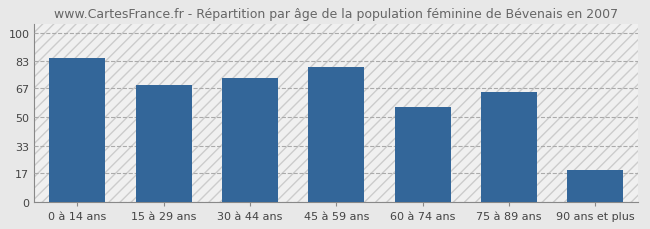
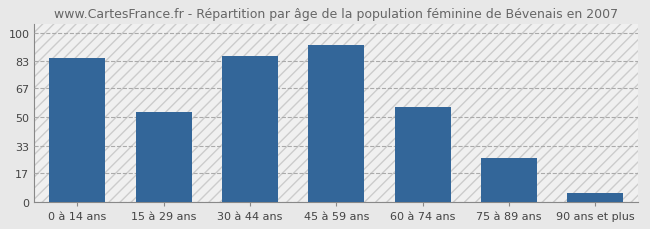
15 à 29 ans: 69 -> 53
30 à 44 ans: 73 -> 86
45 à 59 ans: 80 -> 93
75 à 89 ans: 65 -> 26
90 ans et plus: 19 -> 5
